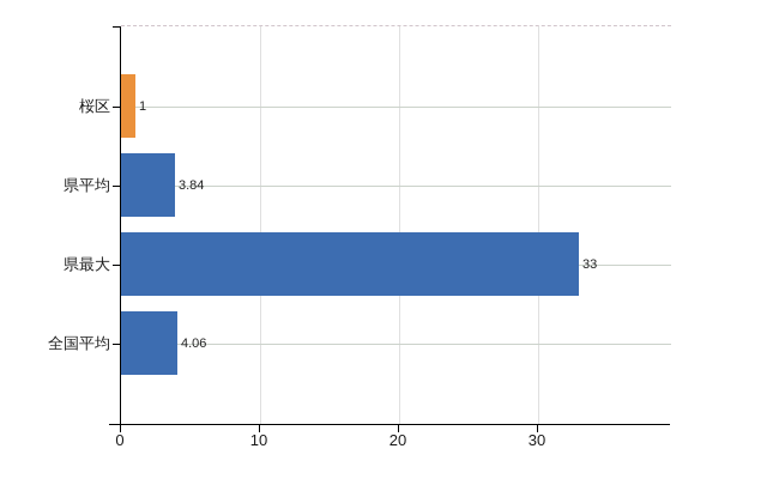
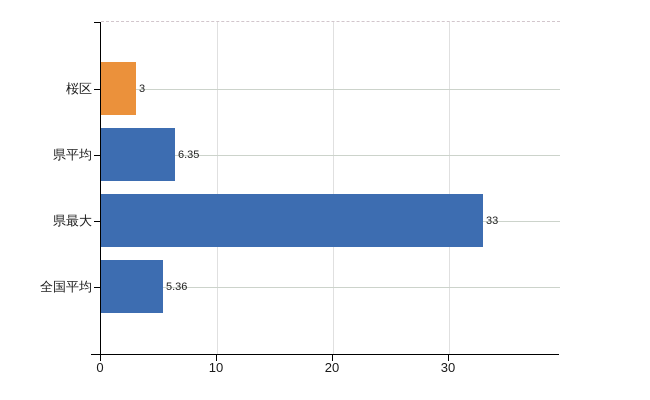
桜区: 1 -> 3
県平均: 3.84 -> 6.35
全国平均: 4.06 -> 5.36
